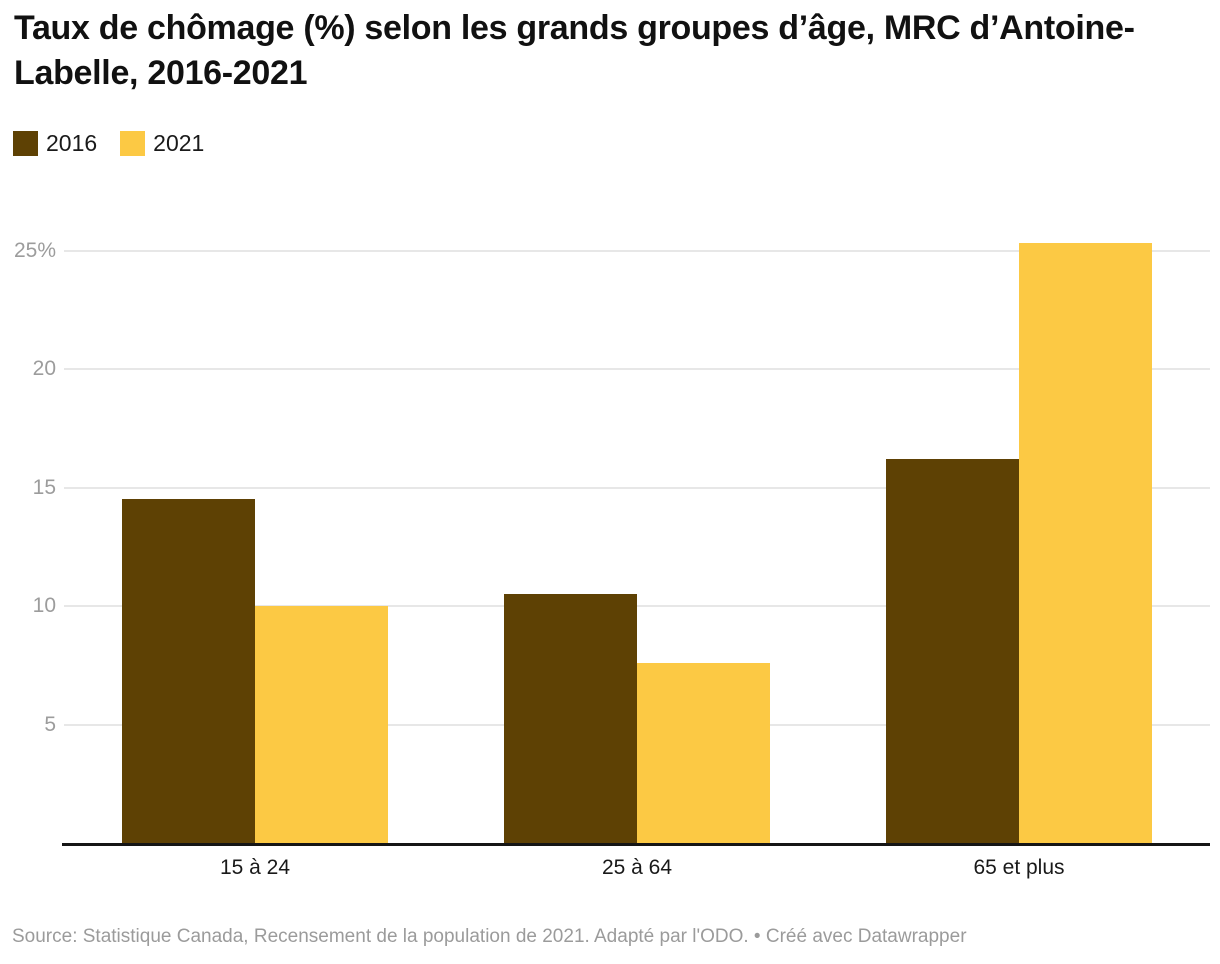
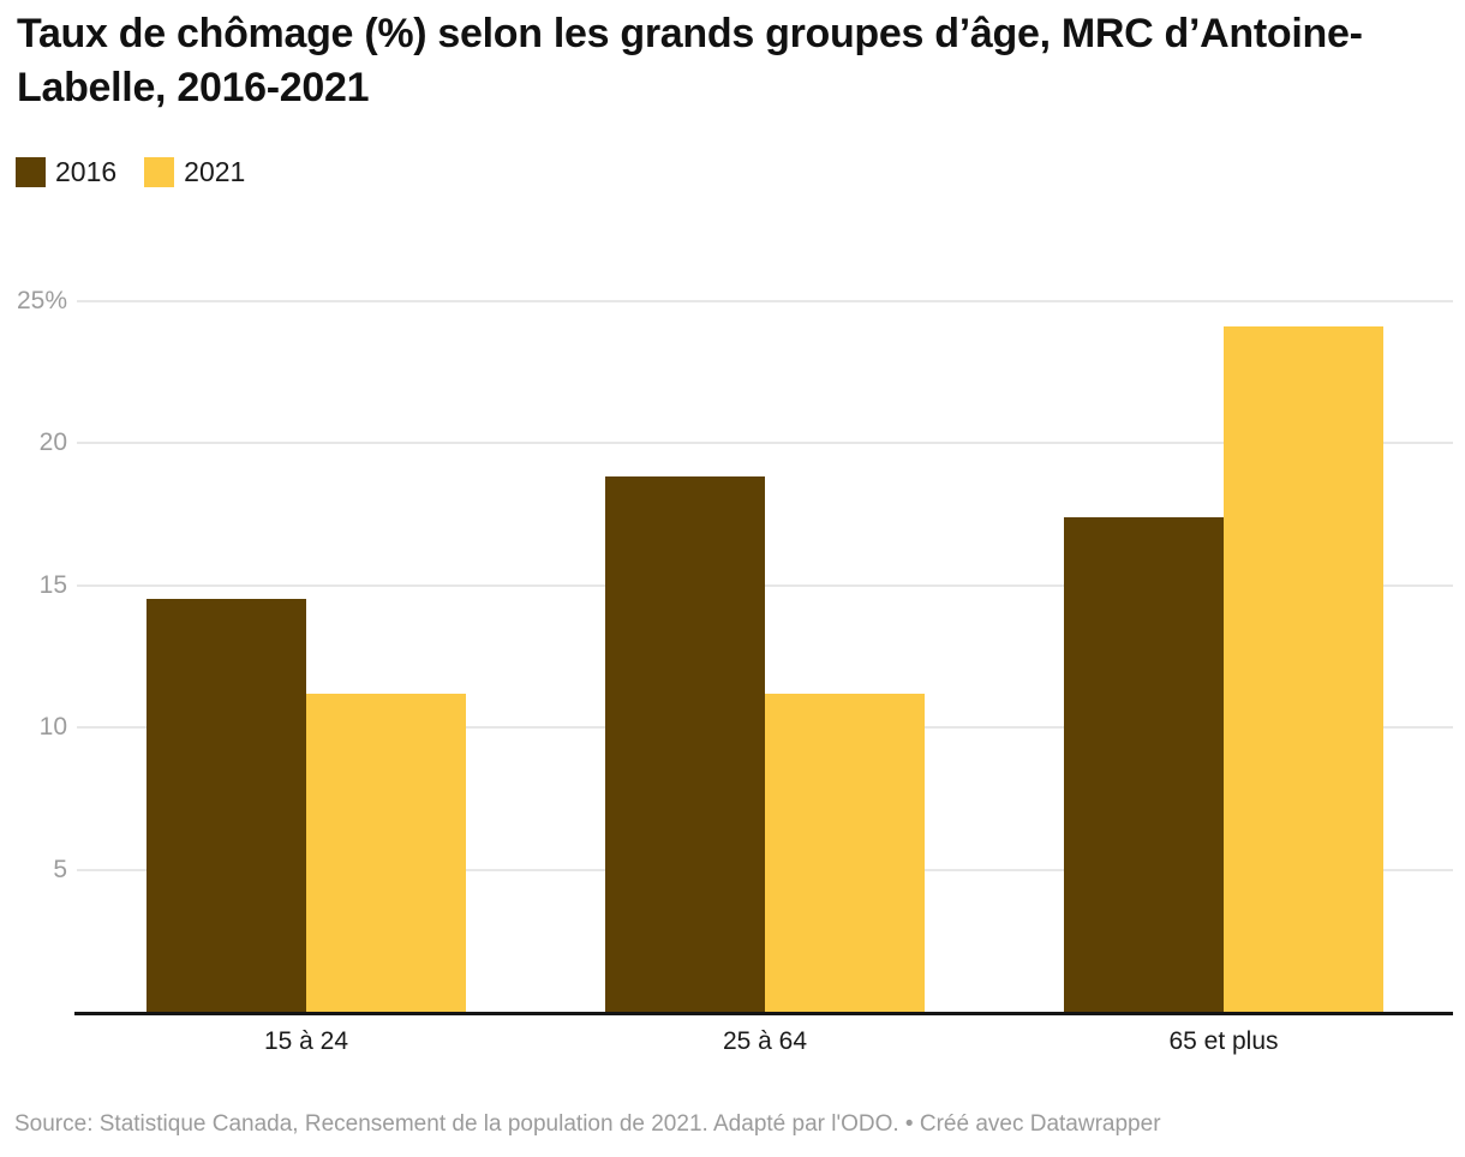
2021/15 à 24: 10.0% -> 11.2%
2016/25 à 64: 10.5% -> 18.8%
2021/25 à 64: 7.6% -> 11.2%
2016/65 et plus: 16.2% -> 17.4%
2021/65 et plus: 25.3% -> 24.1%
